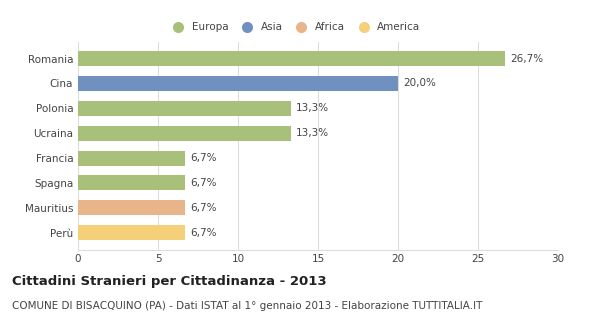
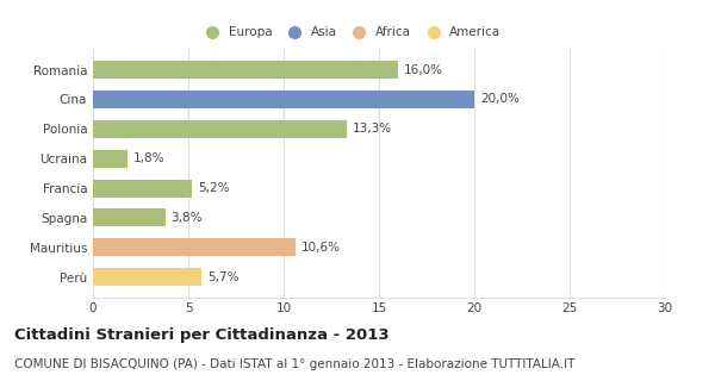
Romania: 26,7% -> 16,0%
Ucraina: 13,3% -> 1,8%
Francia: 6,7% -> 5,2%
Spagna: 6,7% -> 3,8%
Mauritius: 6,7% -> 10,6%
Perù: 6,7% -> 5,7%
